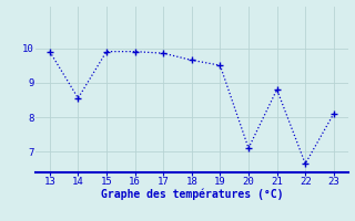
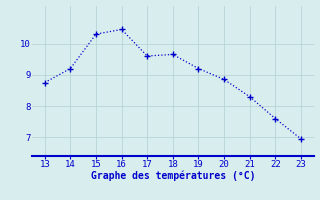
13: 9.90 -> 8.75
14: 8.55 -> 9.20
15: 9.90 -> 10.30
16: 9.90 -> 10.45
17: 9.85 -> 9.60
19: 9.50 -> 9.20
20: 7.10 -> 8.85
21: 8.80 -> 8.30
22: 6.65 -> 7.60
23: 8.10 -> 6.95
